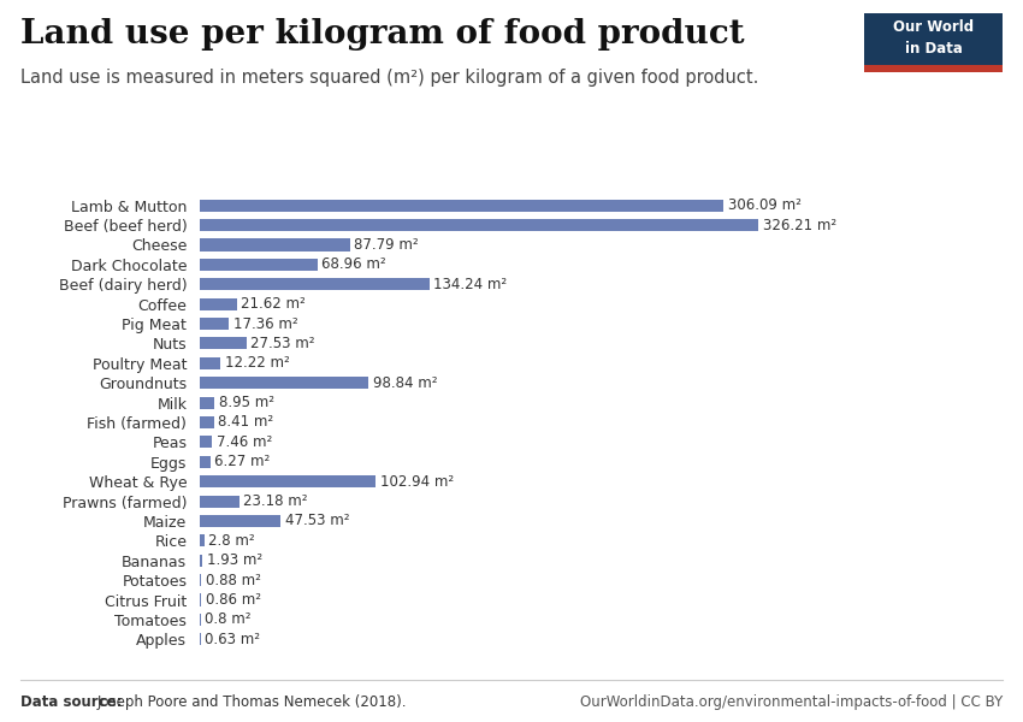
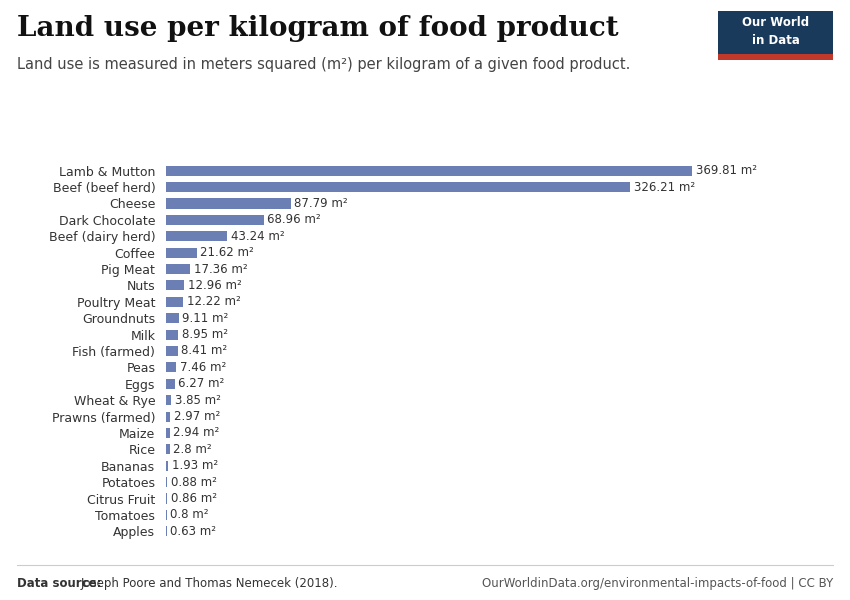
Lamb & Mutton: 306.09 -> 369.81
Beef (dairy herd): 134.24 -> 43.24
Nuts: 27.53 -> 12.96
Groundnuts: 98.84 -> 9.11
Wheat & Rye: 102.94 -> 3.85
Prawns (farmed): 23.18 -> 2.97
Maize: 47.53 -> 2.94
